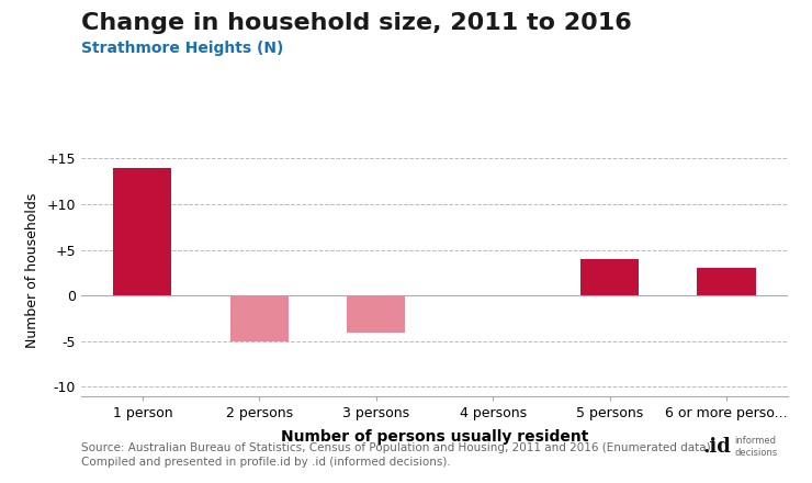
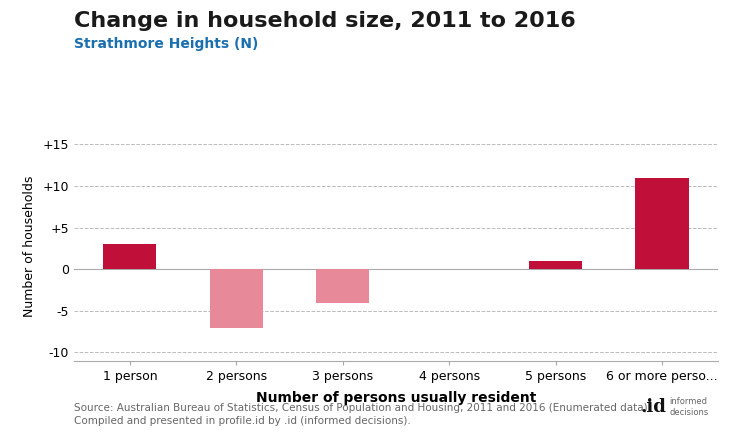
1 person: 14 -> 3
2 persons: -5 -> -7
5 persons: 4 -> 1
6 or more perso...: 3 -> 11
